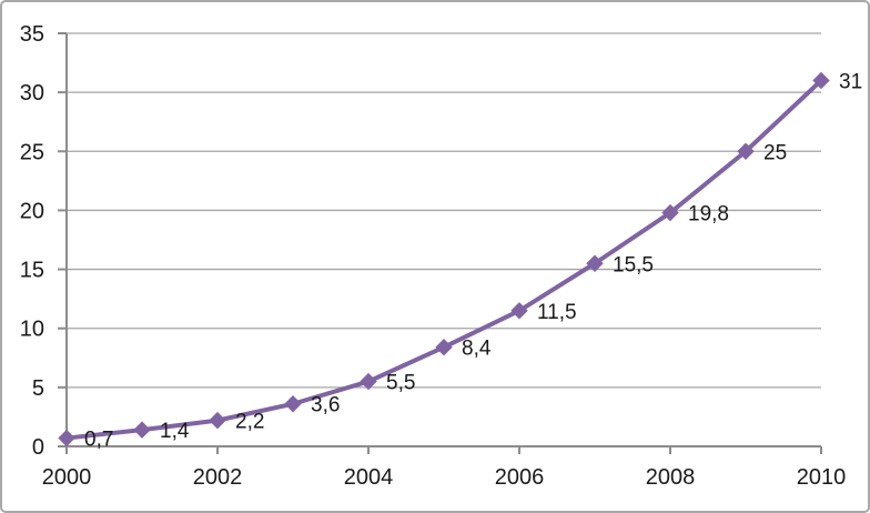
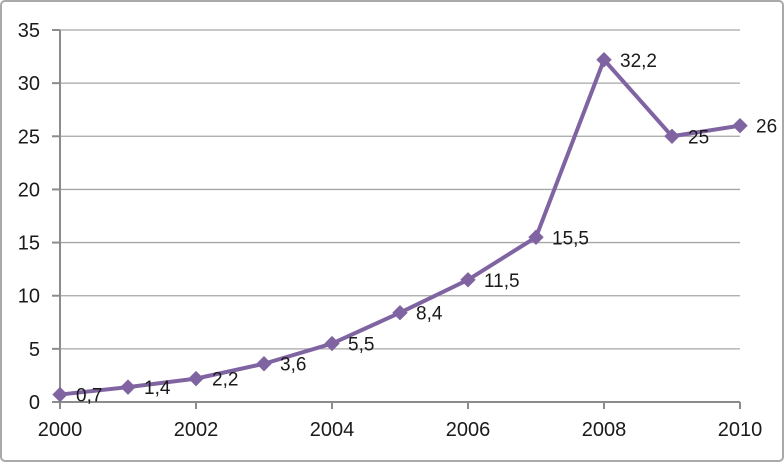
2008: 19,8 -> 32,2
2010: 31 -> 26
